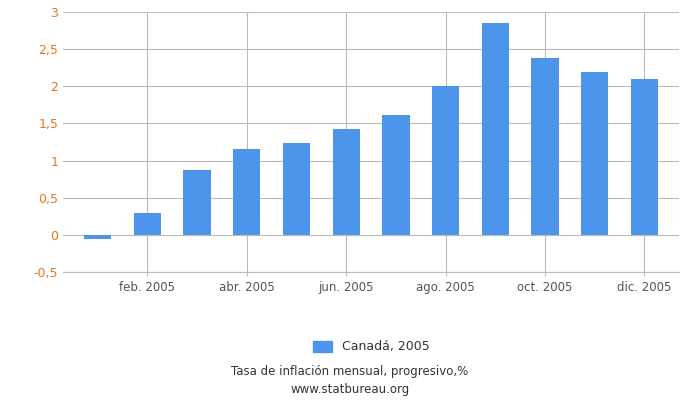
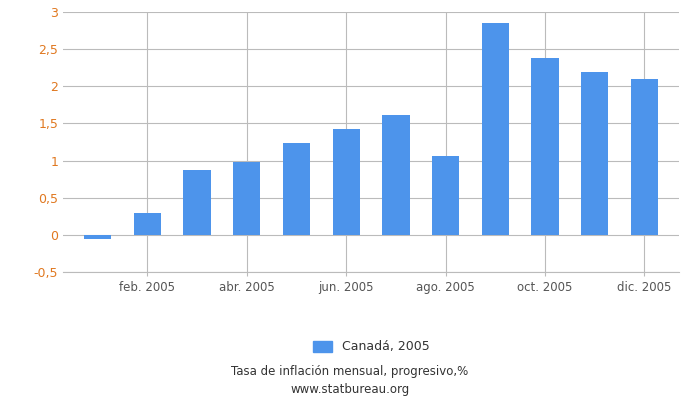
abr. 2005: 1,15 -> 0,98
ago. 2005: 2,00 -> 1,06
